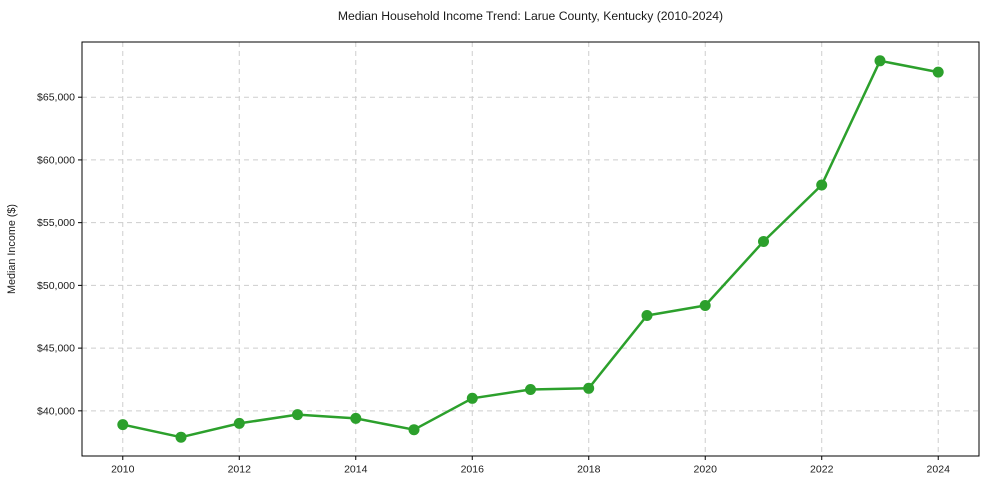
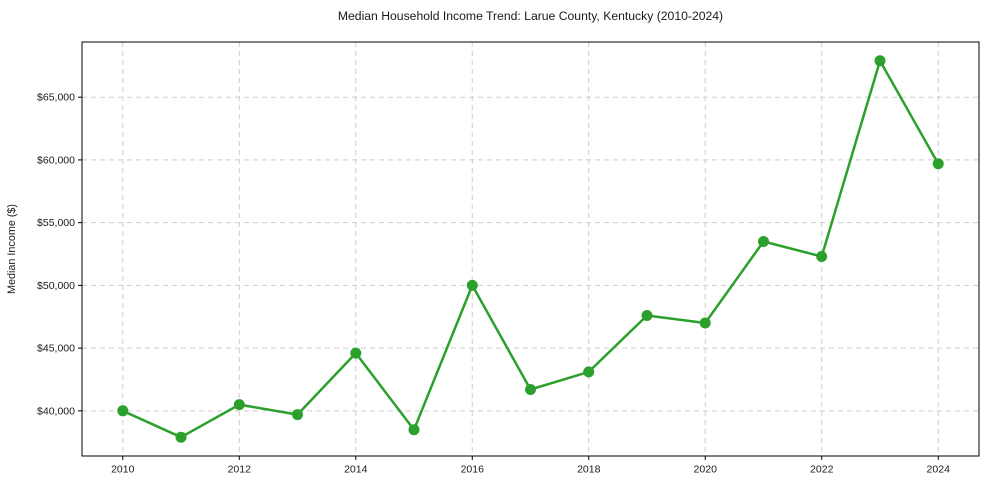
2010: $38900 -> $40000
2012: $39000 -> $40500
2014: $39400 -> $44600
2016: $41000 -> $50000
2018: $41800 -> $43100
2020: $48400 -> $47000
2022: $58000 -> $52300
2024: $67000 -> $59700
